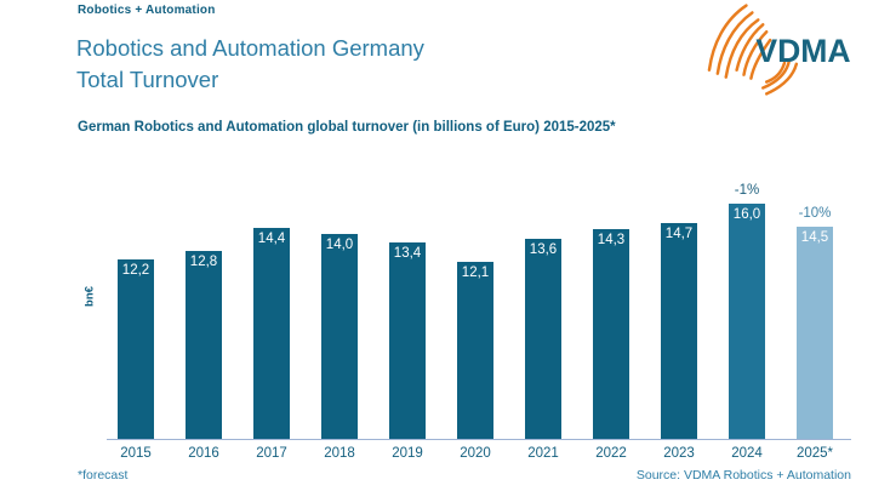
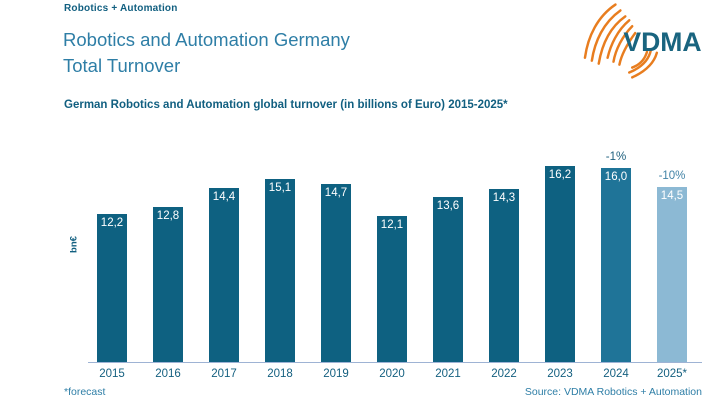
2018: 14,0 -> 15,1
2019: 13,4 -> 14,7
2023: 14,7 -> 16,2
